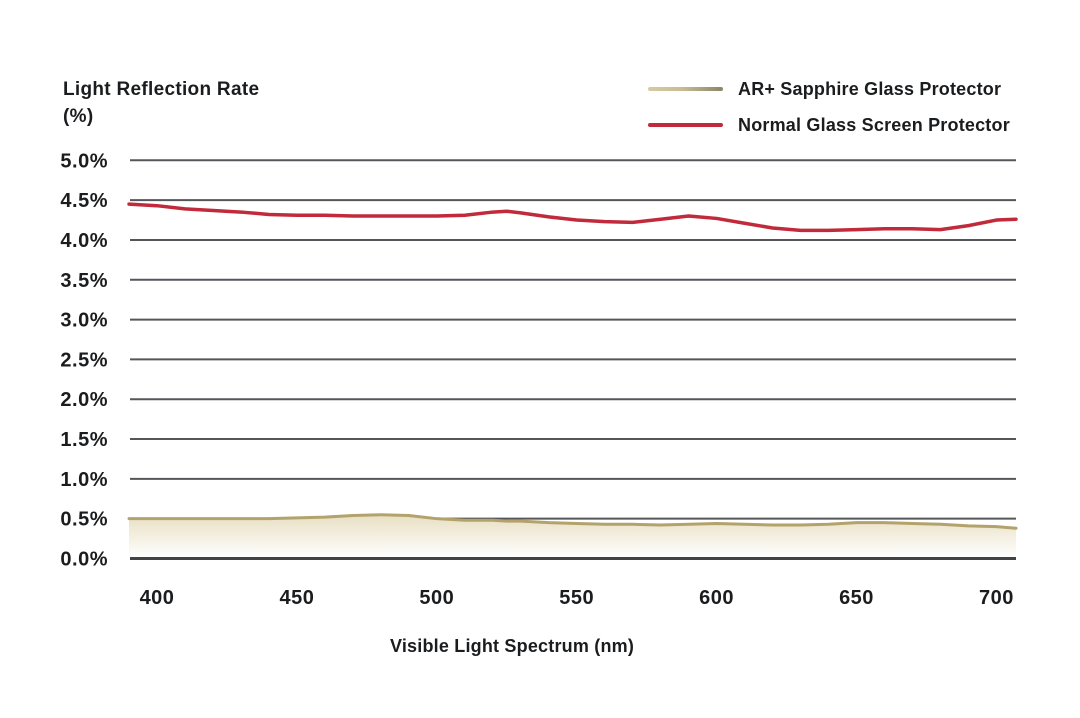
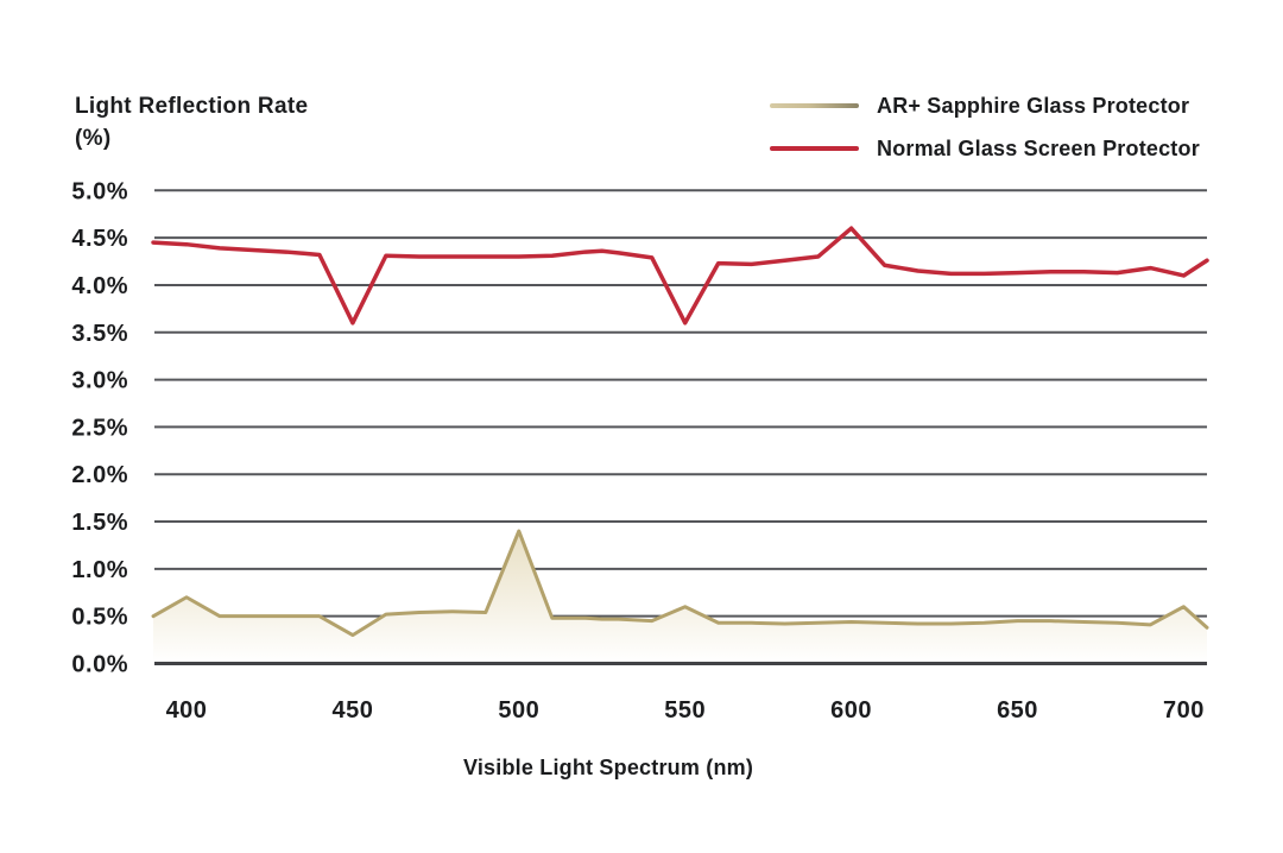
AR+ Sapphire Glass Protector/400: 0.5% -> 0.7%
AR+ Sapphire Glass Protector/450: 0.5% -> 0.3%
Normal Glass Screen Protector/450: 4.3% -> 3.6%
AR+ Sapphire Glass Protector/500: 0.5% -> 1.4%
AR+ Sapphire Glass Protector/550: 0.4% -> 0.6%
Normal Glass Screen Protector/550: 4.2% -> 3.6%
Normal Glass Screen Protector/600: 4.3% -> 4.6%
AR+ Sapphire Glass Protector/700: 0.4% -> 0.6%
Normal Glass Screen Protector/700: 4.2% -> 4.1%
